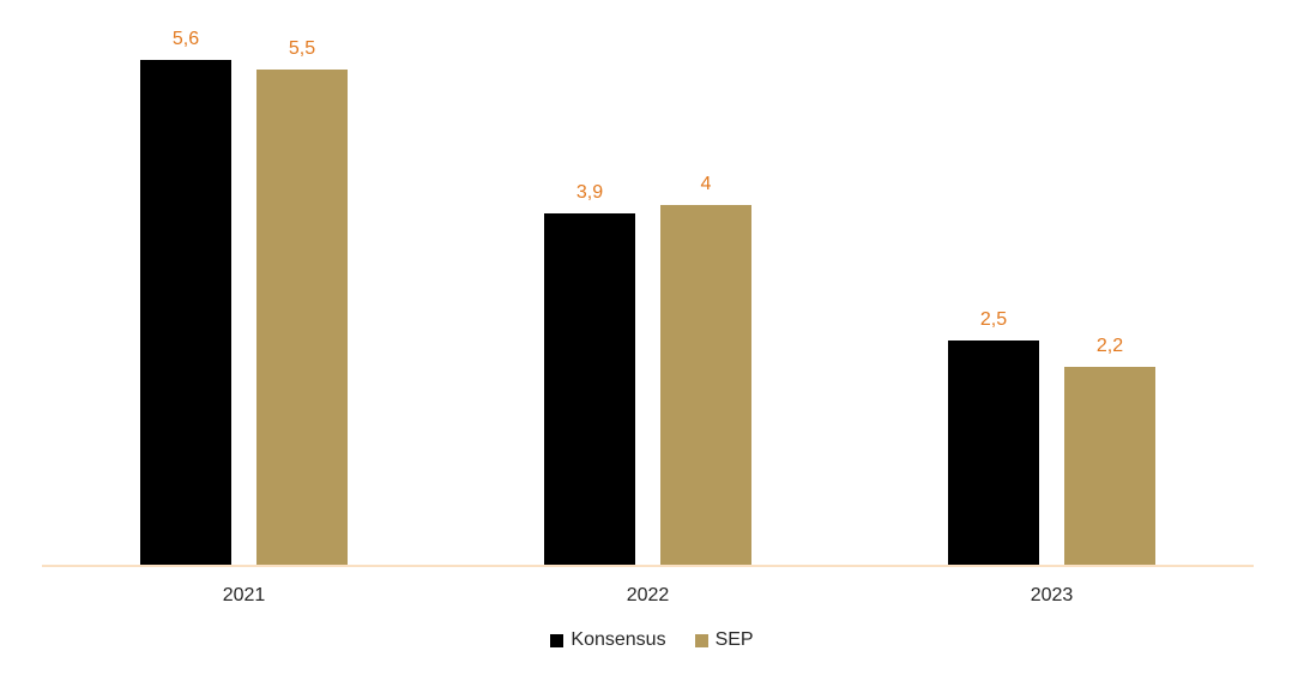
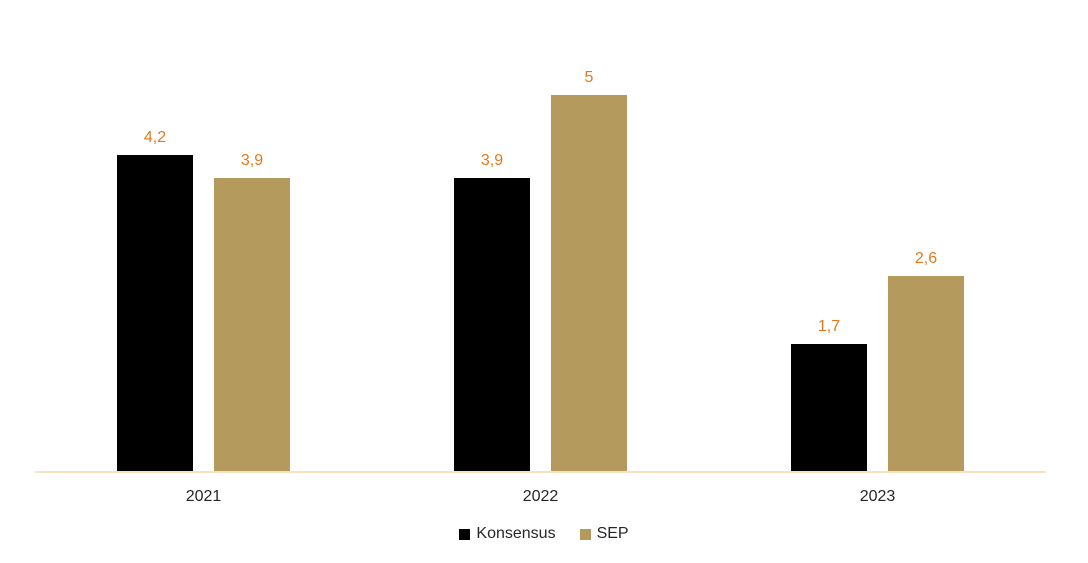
Konsensus/2021: 5,6 -> 4,2
SEP/2021: 5,5 -> 3,9
SEP/2022: 4 -> 5
Konsensus/2023: 2,5 -> 1,7
SEP/2023: 2,2 -> 2,6
